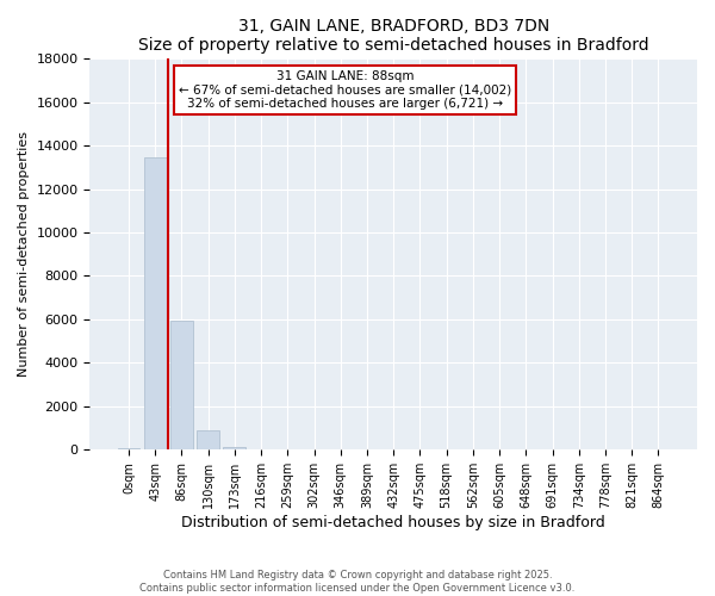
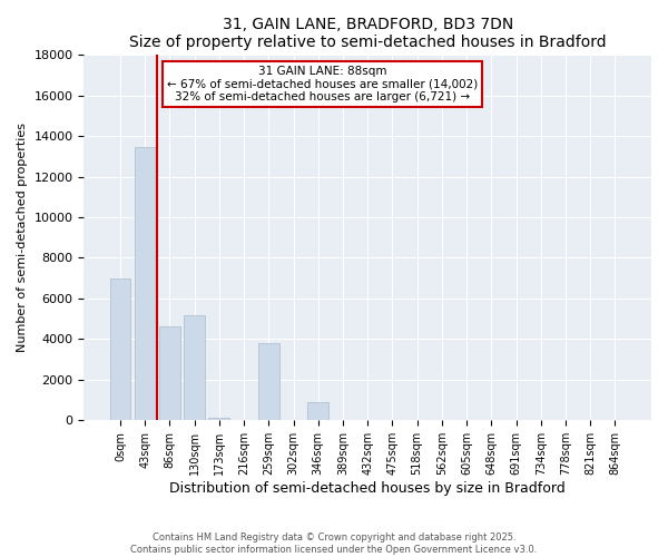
0sqm: 0 -> 7000
86sqm: 6000 -> 4600
130sqm: 900 -> 5200
259sqm: 0 -> 3800
346sqm: 0 -> 900
